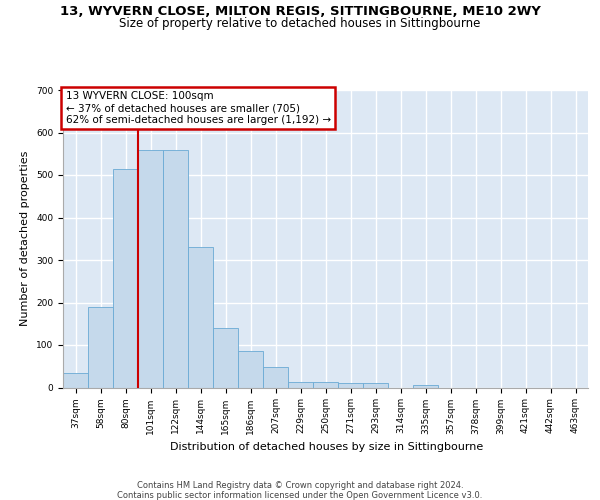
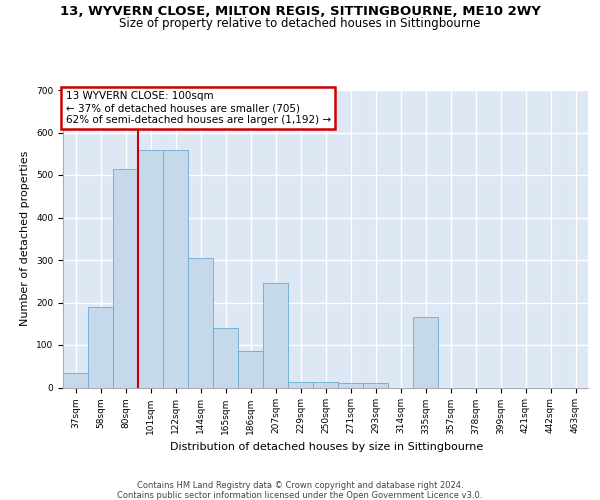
144sqm: 330 -> 305
207sqm: 48 -> 245
335sqm: 7 -> 165
